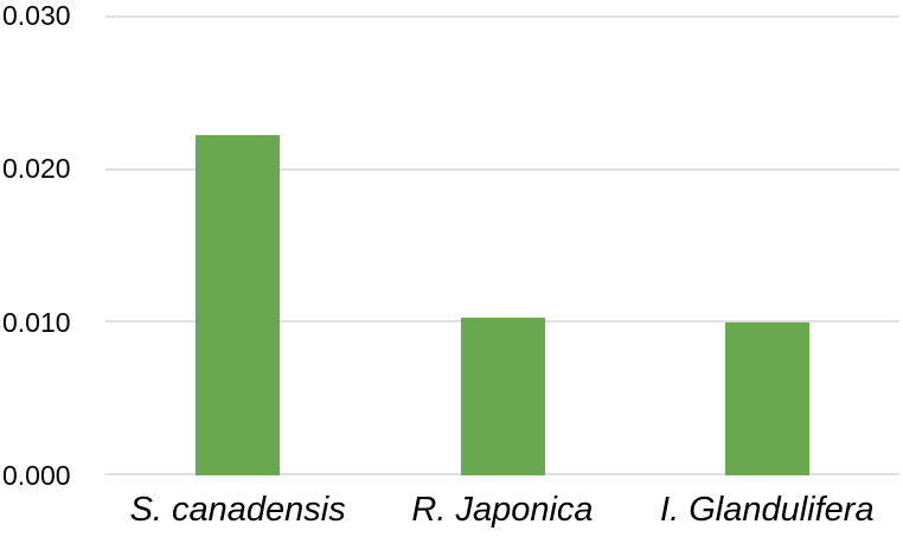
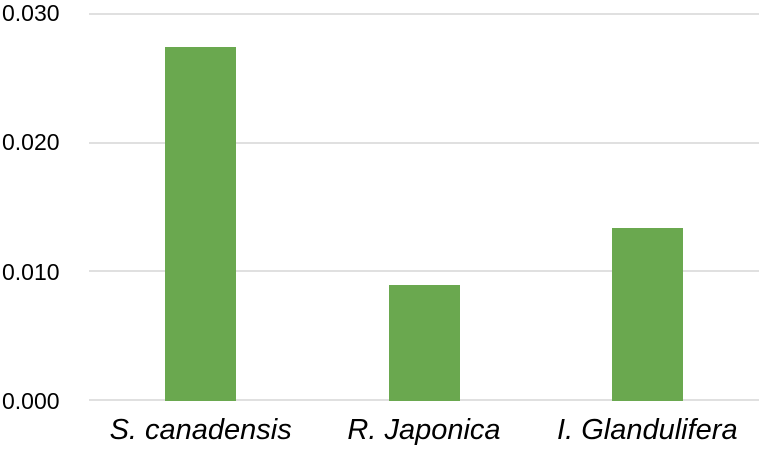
S. canadensis: 0.0222 -> 0.0274
R. Japonica: 0.0103 -> 0.0090
I. Glandulifera: 0.0100 -> 0.0134
